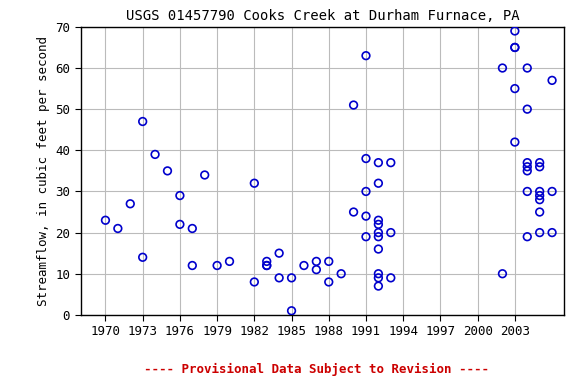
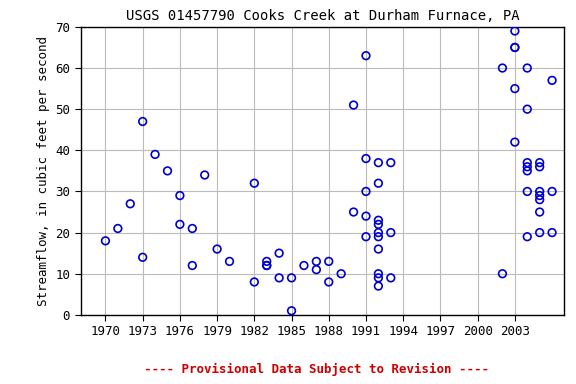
1970: 23 -> 18
1979: 12 -> 16
